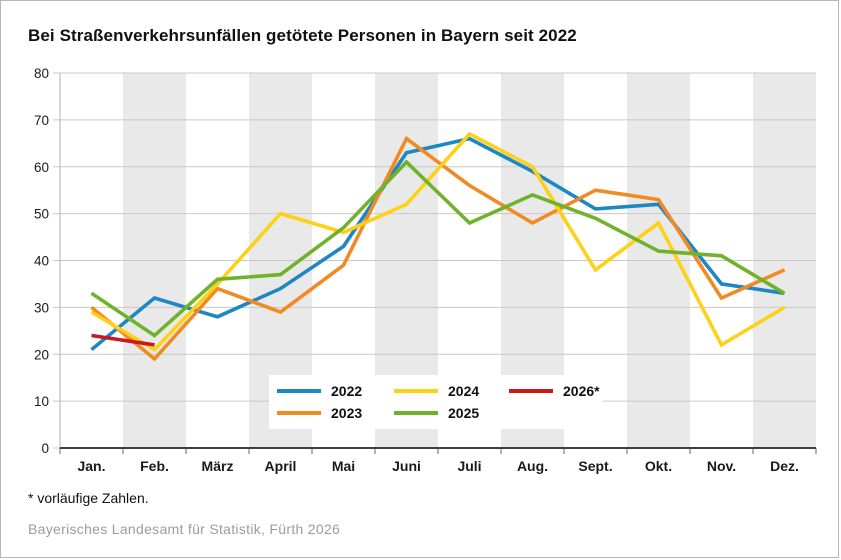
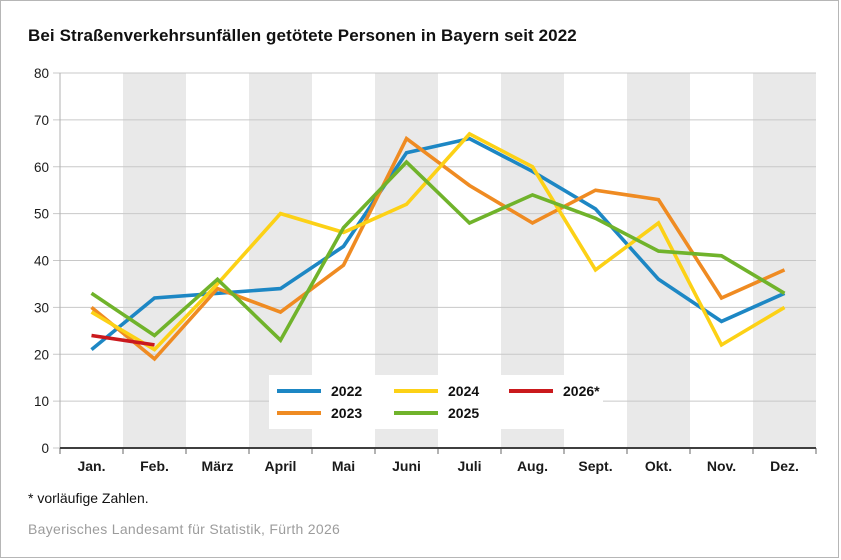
2022/März: 28 -> 33
2025/April: 37 -> 23
2022/Okt.: 52 -> 36
2022/Nov.: 35 -> 27
